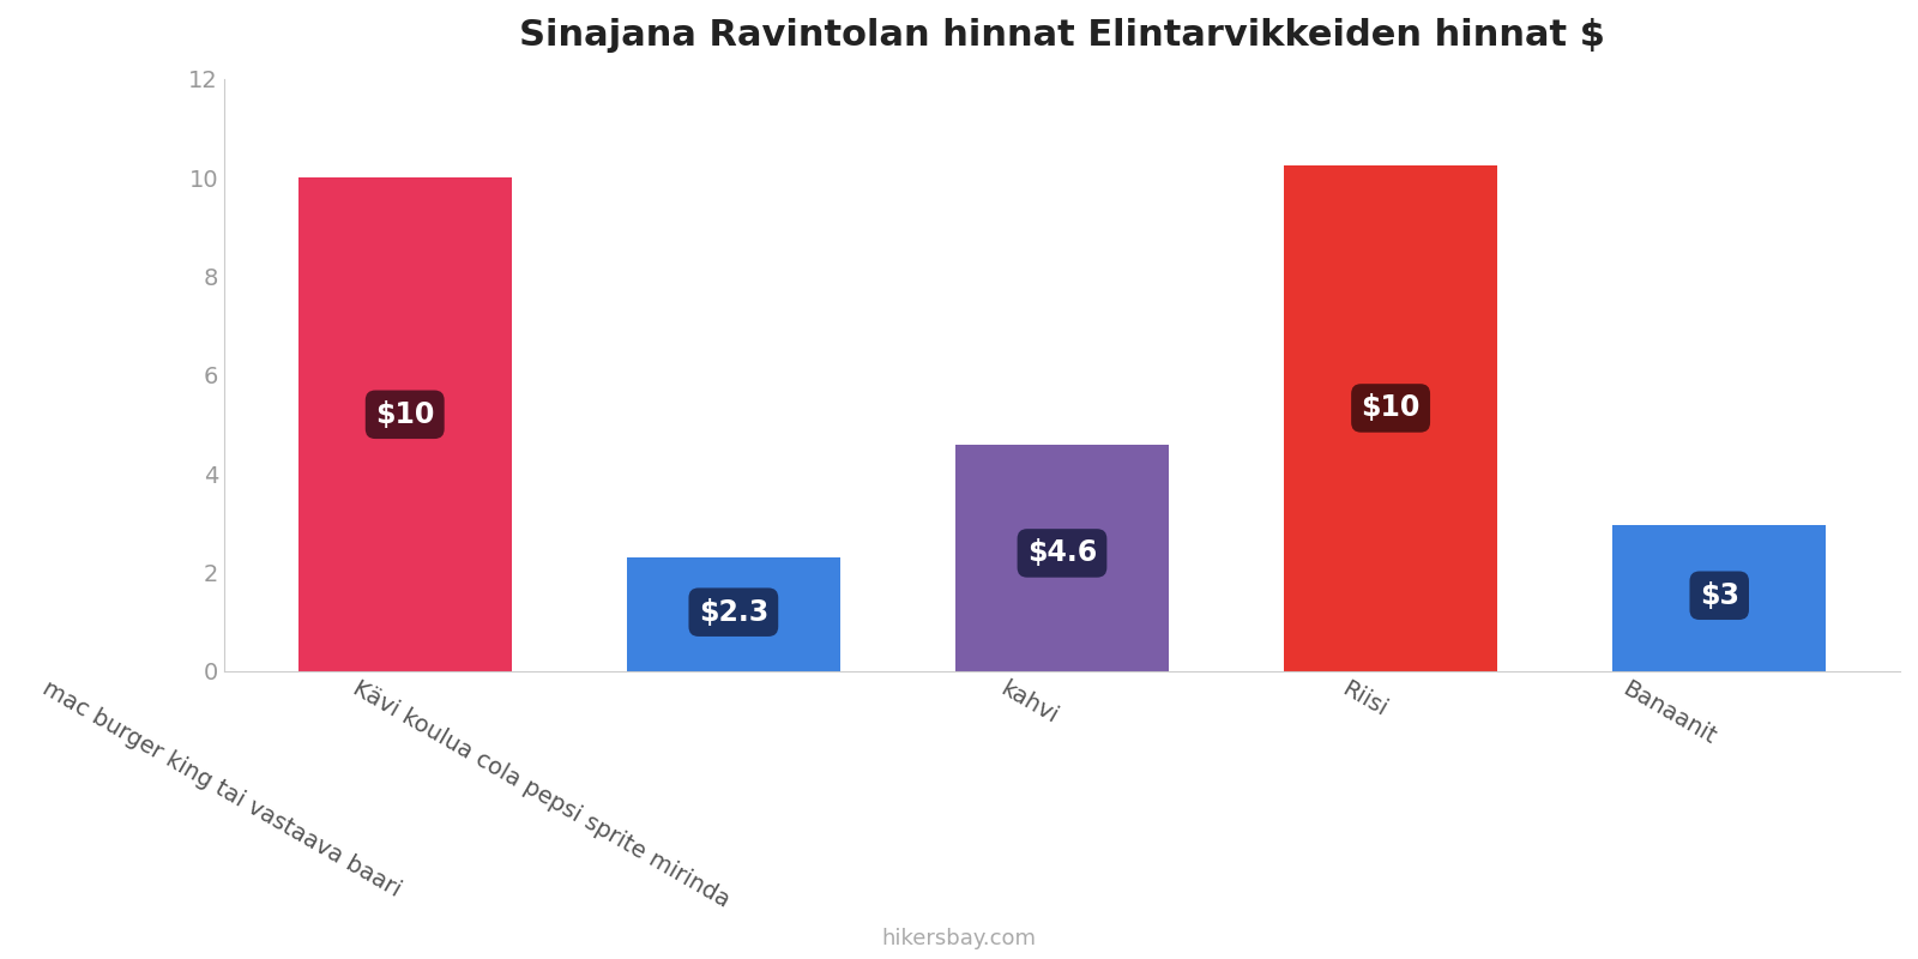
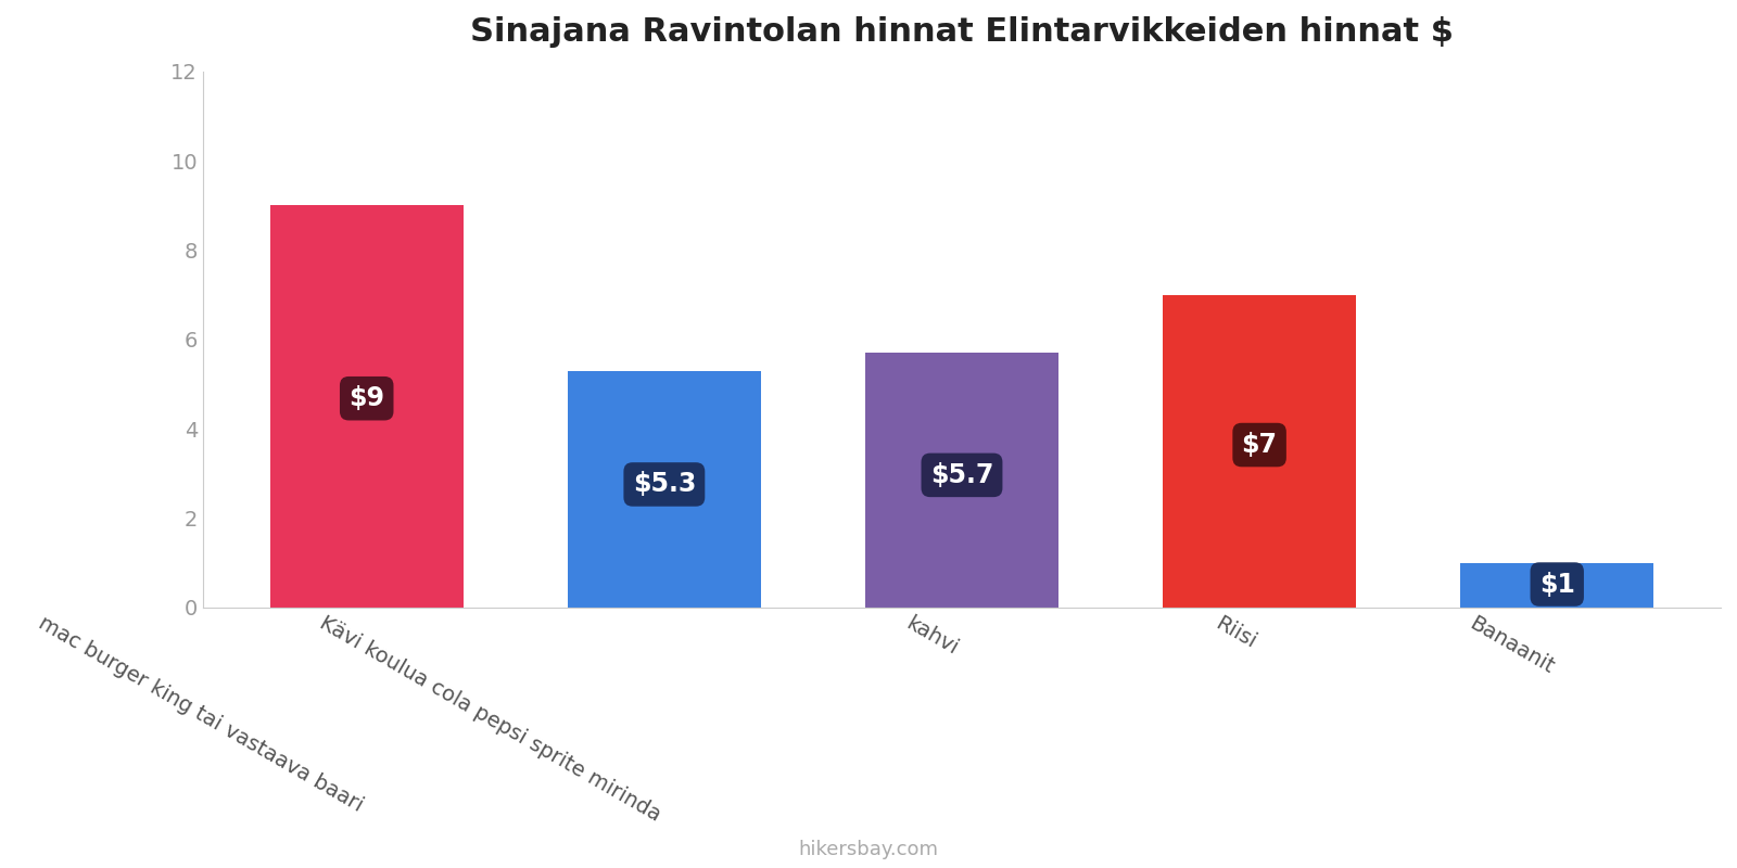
mac burger king tai vastaava baari: $10 -> $9
Kävi koulua cola pepsi sprite mirinda: $2.3 -> $5.3
kahvi: $4.6 -> $5.7
Riisi: $10 -> $7
Banaanit: $3 -> $1
